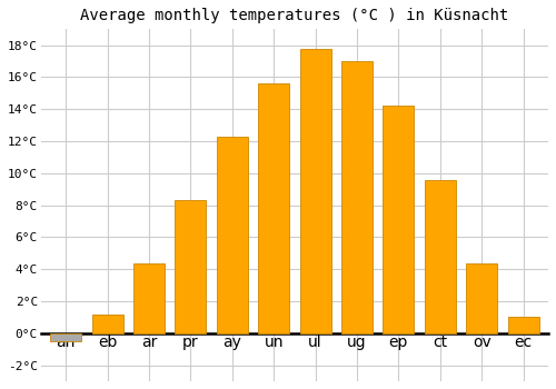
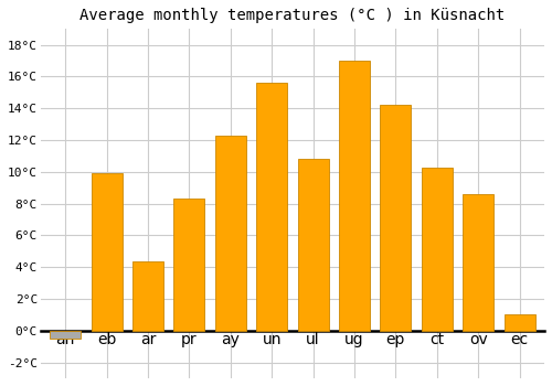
eb: 1.2°C -> 9.9°C
ul: 17.8°C -> 10.8°C
ct: 9.6°C -> 10.3°C
ov: 4.4°C -> 8.6°C
